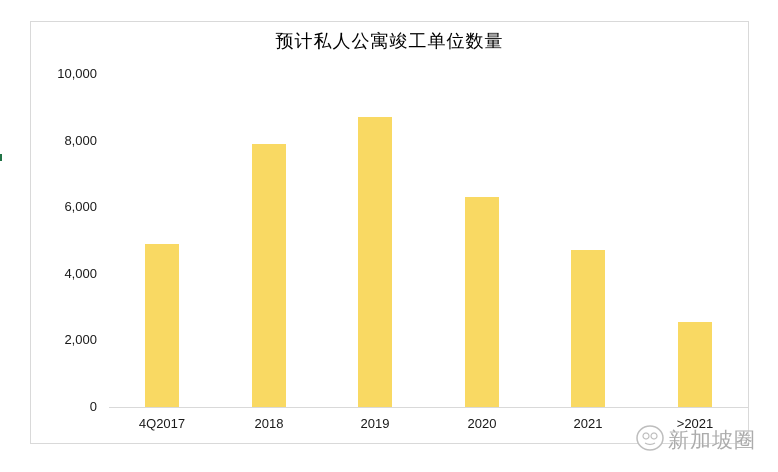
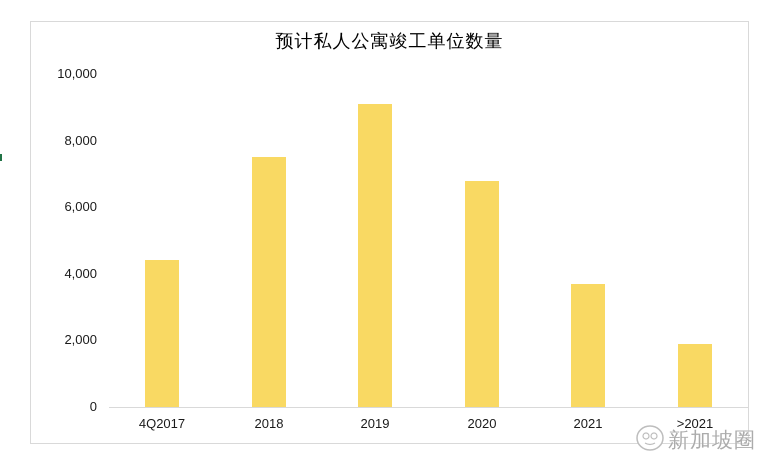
4Q2017: 4900 -> 4400
2018: 7900 -> 7500
2019: 8700 -> 9100
2020: 6300 -> 6800
2021: 4700 -> 3700
>2021: 2600 -> 1900
